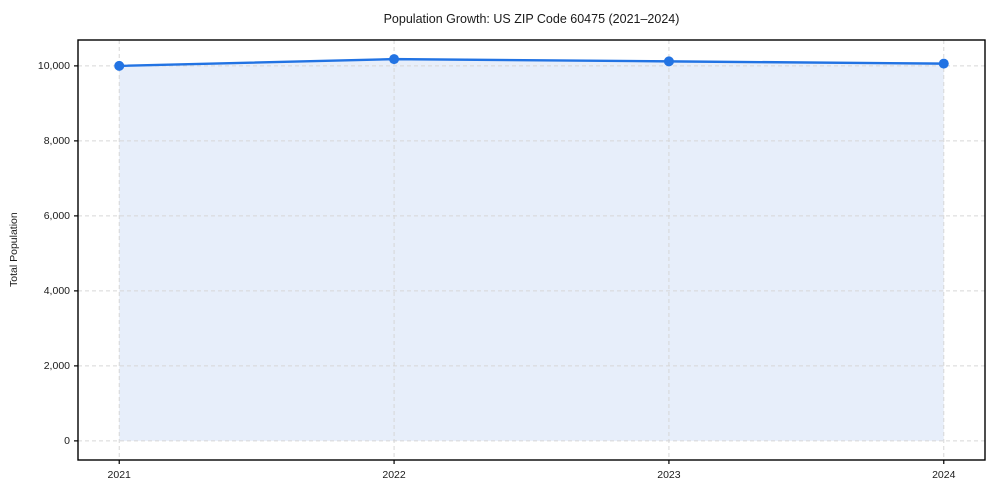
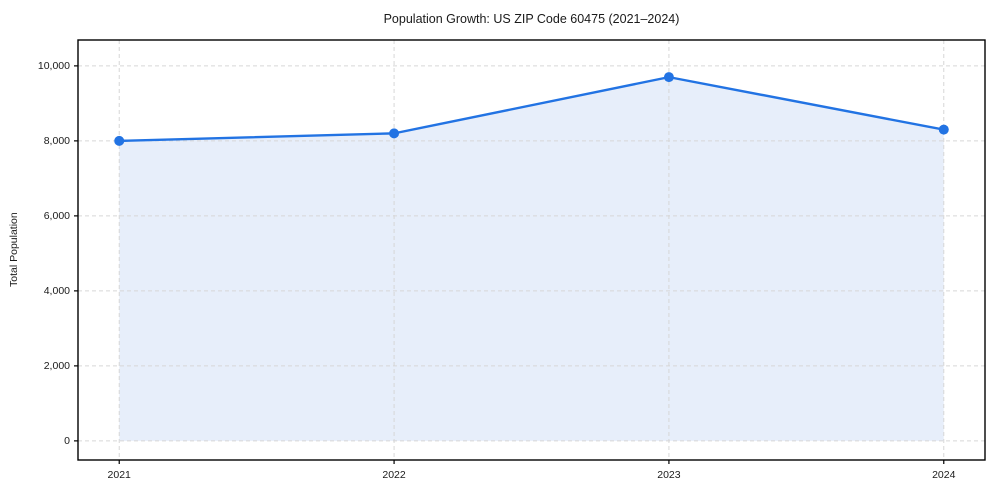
2021: 10000 -> 8000
2022: 10200 -> 8200
2023: 10100 -> 9700
2024: 10100 -> 8300
